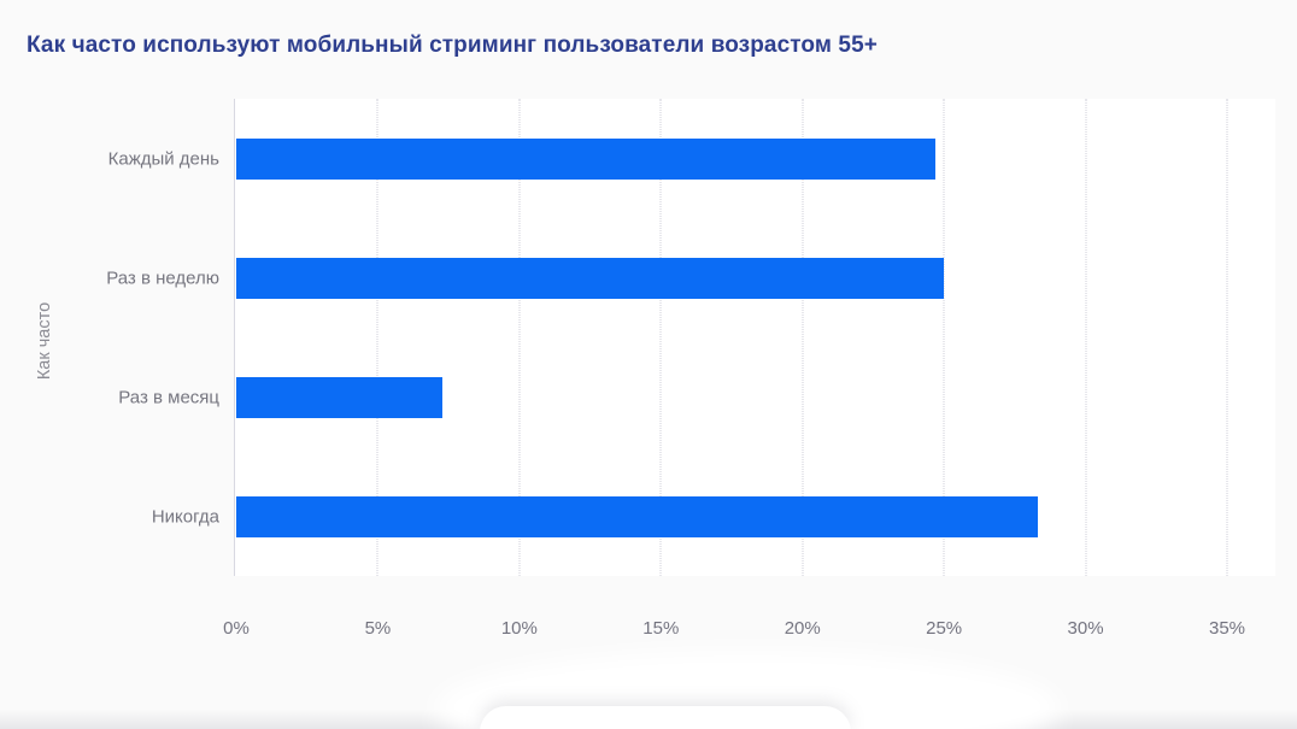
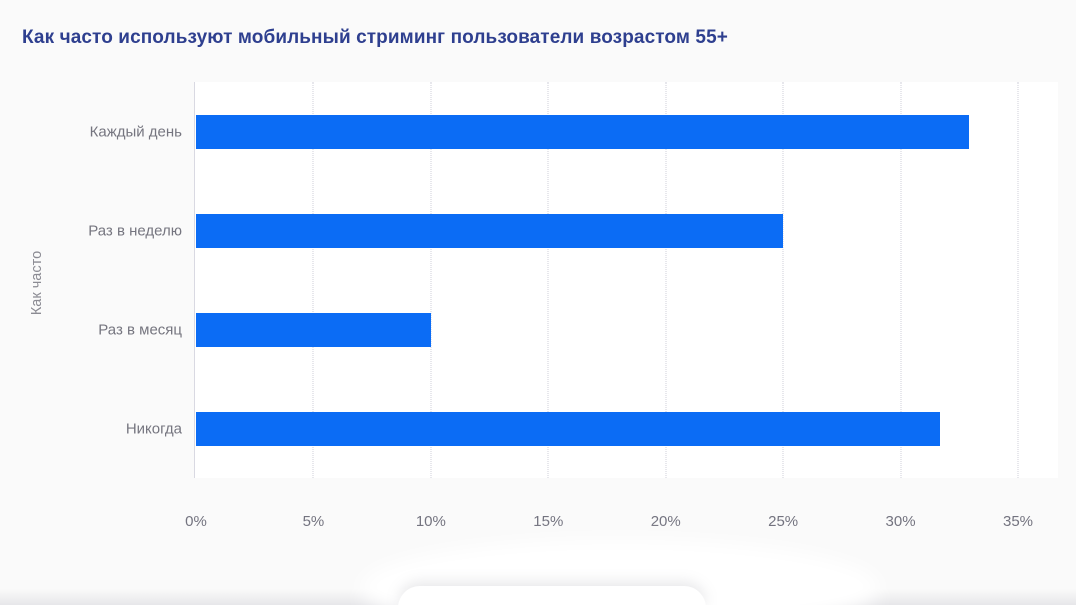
Каждый день: 24.7% -> 32.9%
Раз в месяц: 7.3% -> 10.0%
Никогда: 28.3% -> 31.7%
